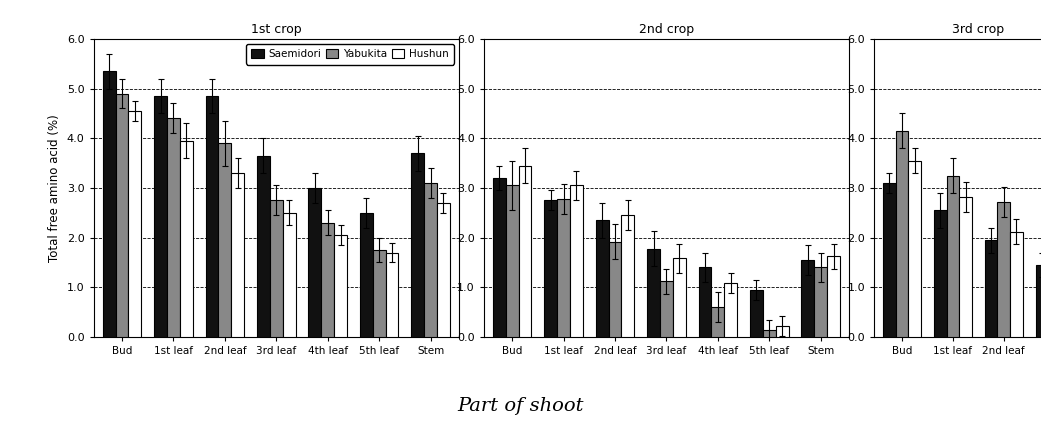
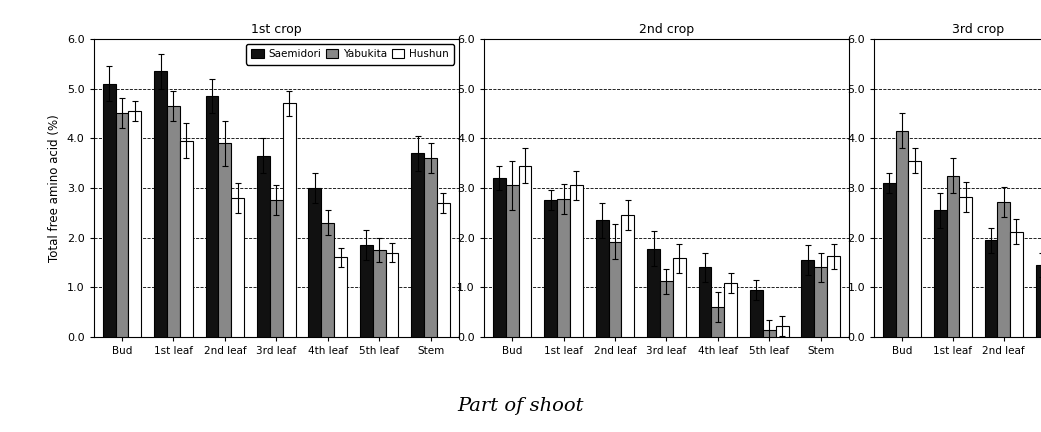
1st crop/Saemidori/Bud: 5.35 -> 5.10
1st crop/Yabukita/Bud: 4.90 -> 4.50
1st crop/Saemidori/1st leaf: 4.85 -> 5.35
1st crop/Yabukita/1st leaf: 4.40 -> 4.65
1st crop/Hushun/2nd leaf: 3.30 -> 2.80
1st crop/Hushun/3rd leaf: 2.50 -> 4.70
1st crop/Hushun/4th leaf: 2.05 -> 1.60
1st crop/Saemidori/5th leaf: 2.50 -> 1.85
1st crop/Yabukita/Stem: 3.10 -> 3.60
